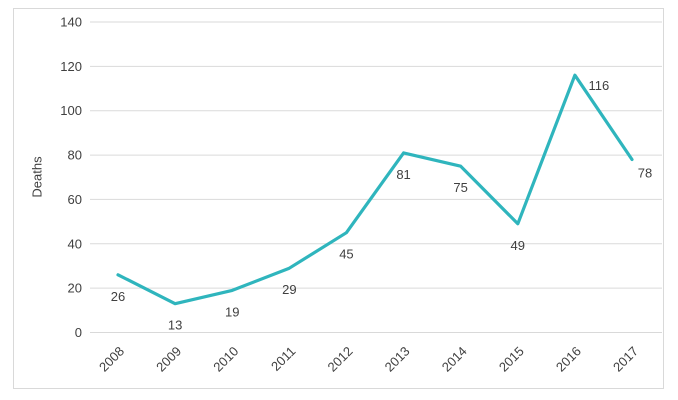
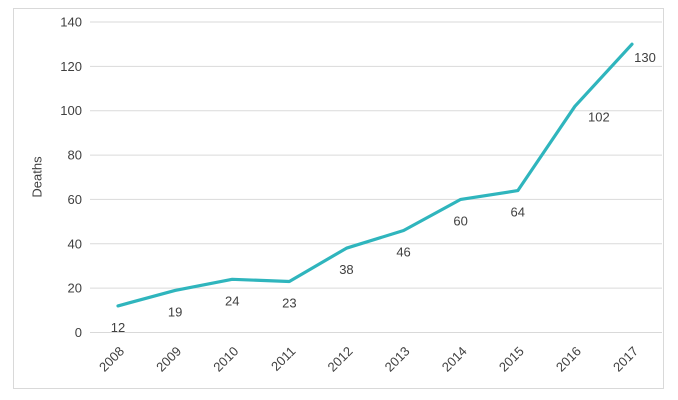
2008: 26 -> 12
2009: 13 -> 19
2010: 19 -> 24
2011: 29 -> 23
2012: 45 -> 38
2013: 81 -> 46
2014: 75 -> 60
2015: 49 -> 64
2016: 116 -> 102
2017: 78 -> 130
